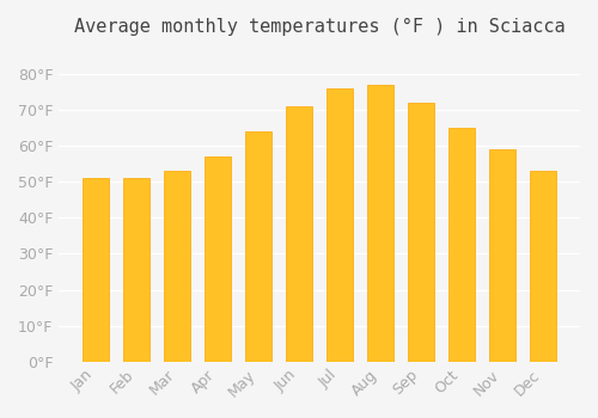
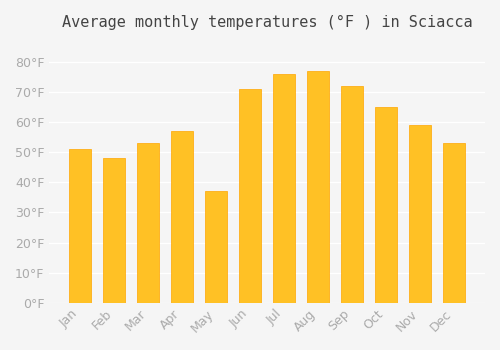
Feb: 51°F -> 48°F
May: 64°F -> 37°F
